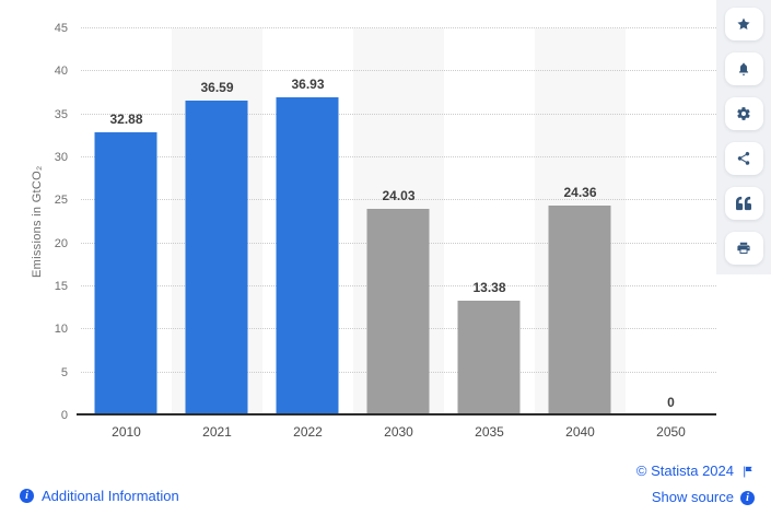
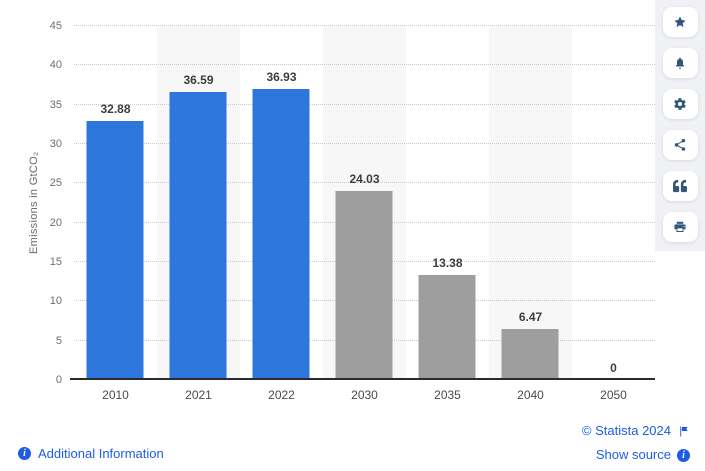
2040: 24.36 -> 6.47
